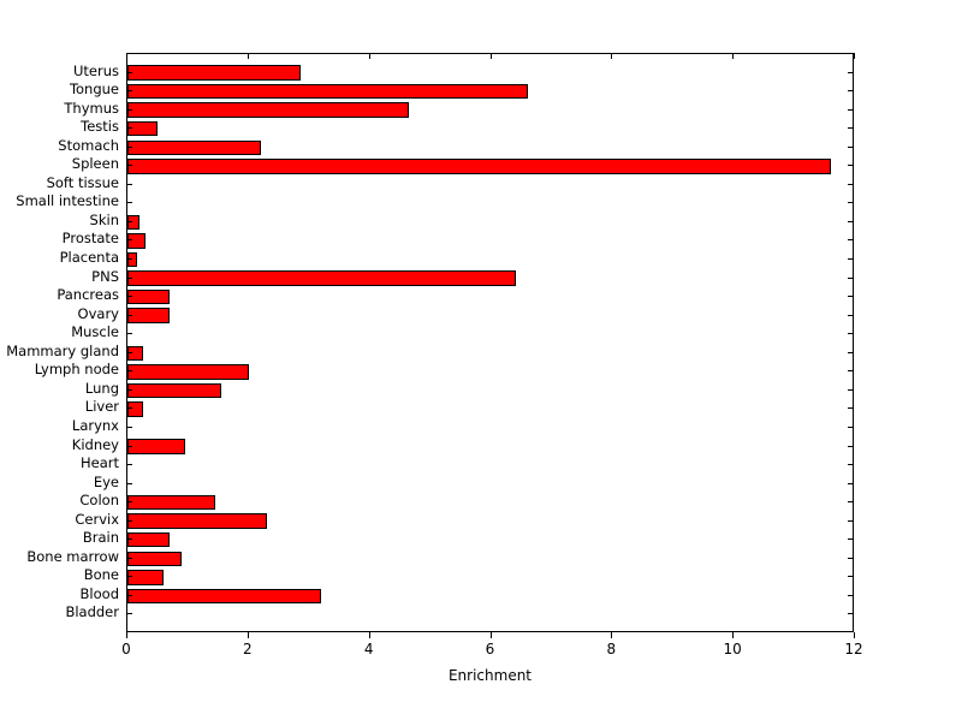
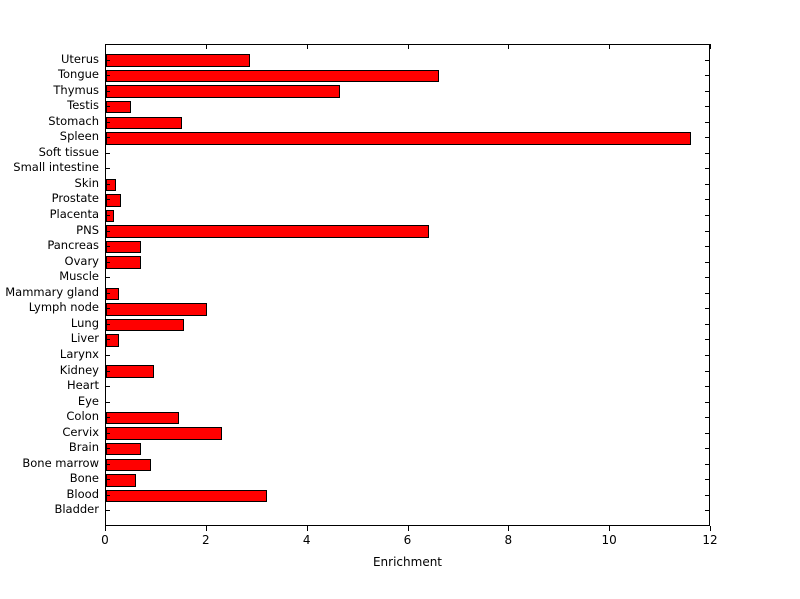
Stomach: 2.2 -> 1.5
